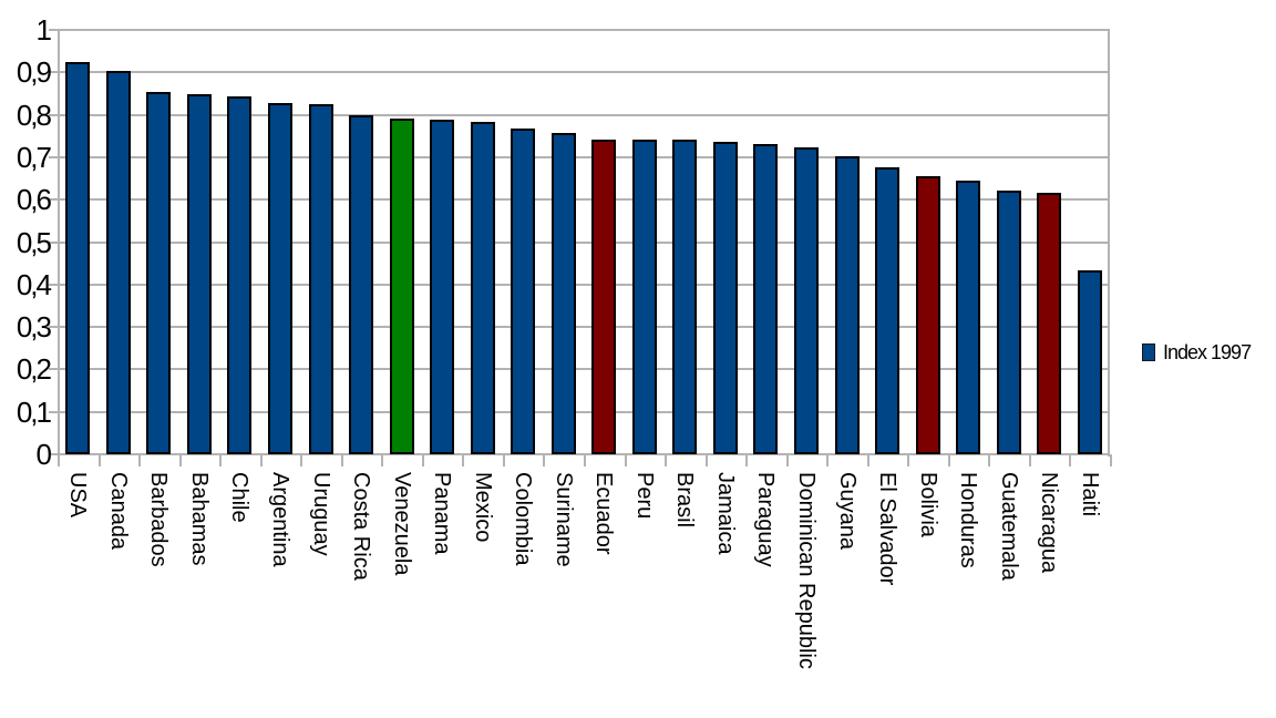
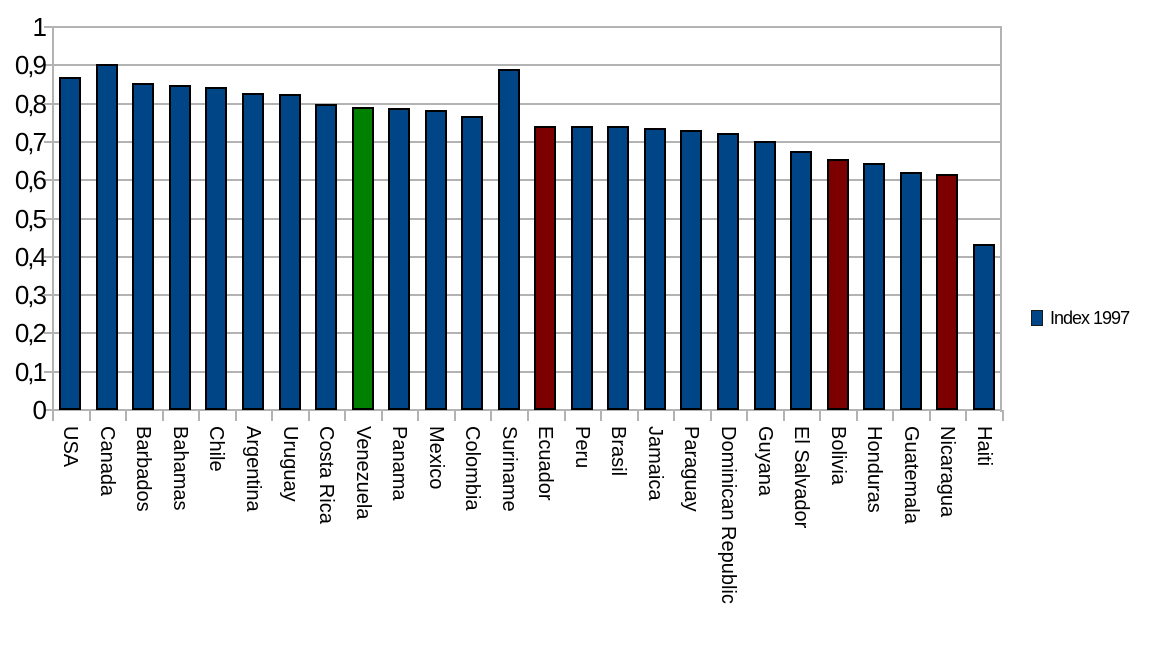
USA: 0,93 -> 0,87
Suriname: 0,76 -> 0,89
